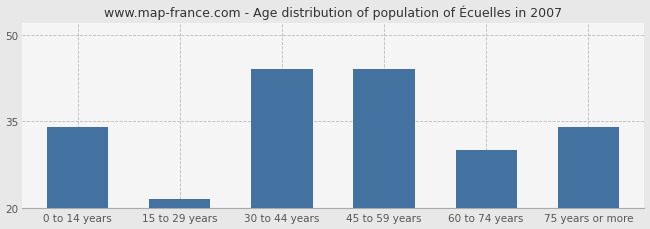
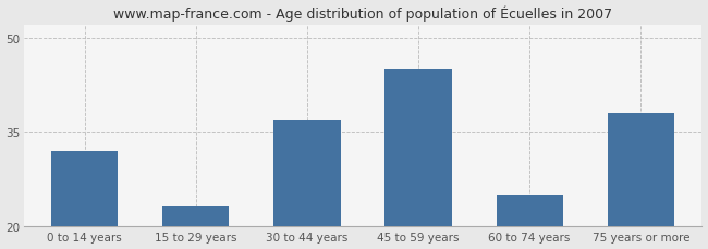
0 to 14 years: 34.0 -> 32.0
15 to 29 years: 21.5 -> 23.2
30 to 44 years: 44.0 -> 37.0
45 to 59 years: 44.0 -> 45.0
60 to 74 years: 30.0 -> 25.0
75 years or more: 34.0 -> 38.0
